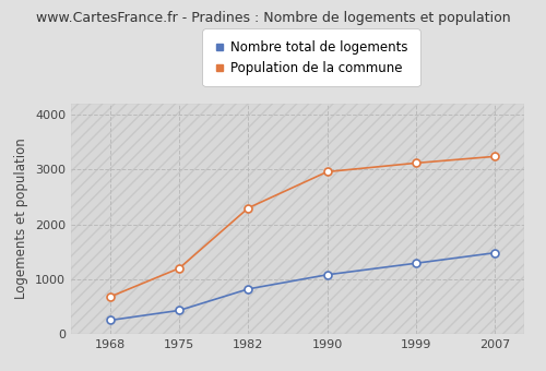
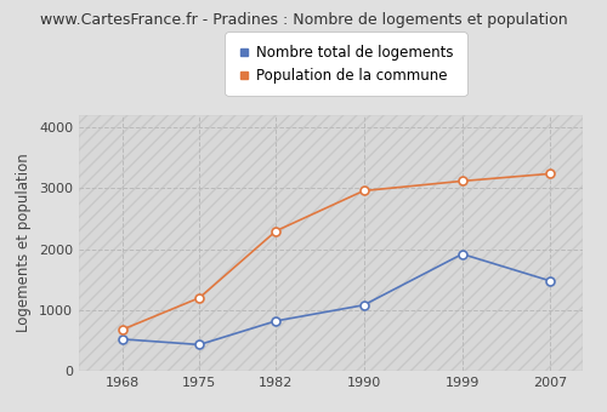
Nombre total de logements/1968: 250 -> 520
Nombre total de logements/1999: 1290 -> 1920
